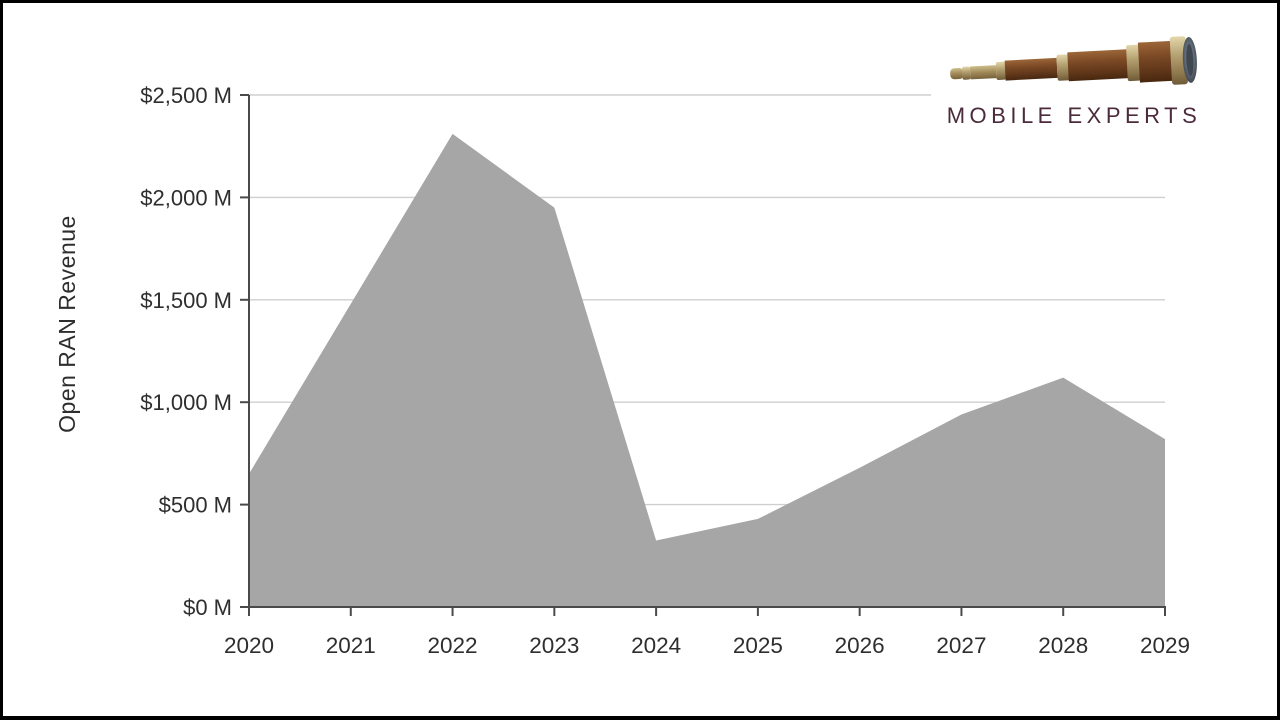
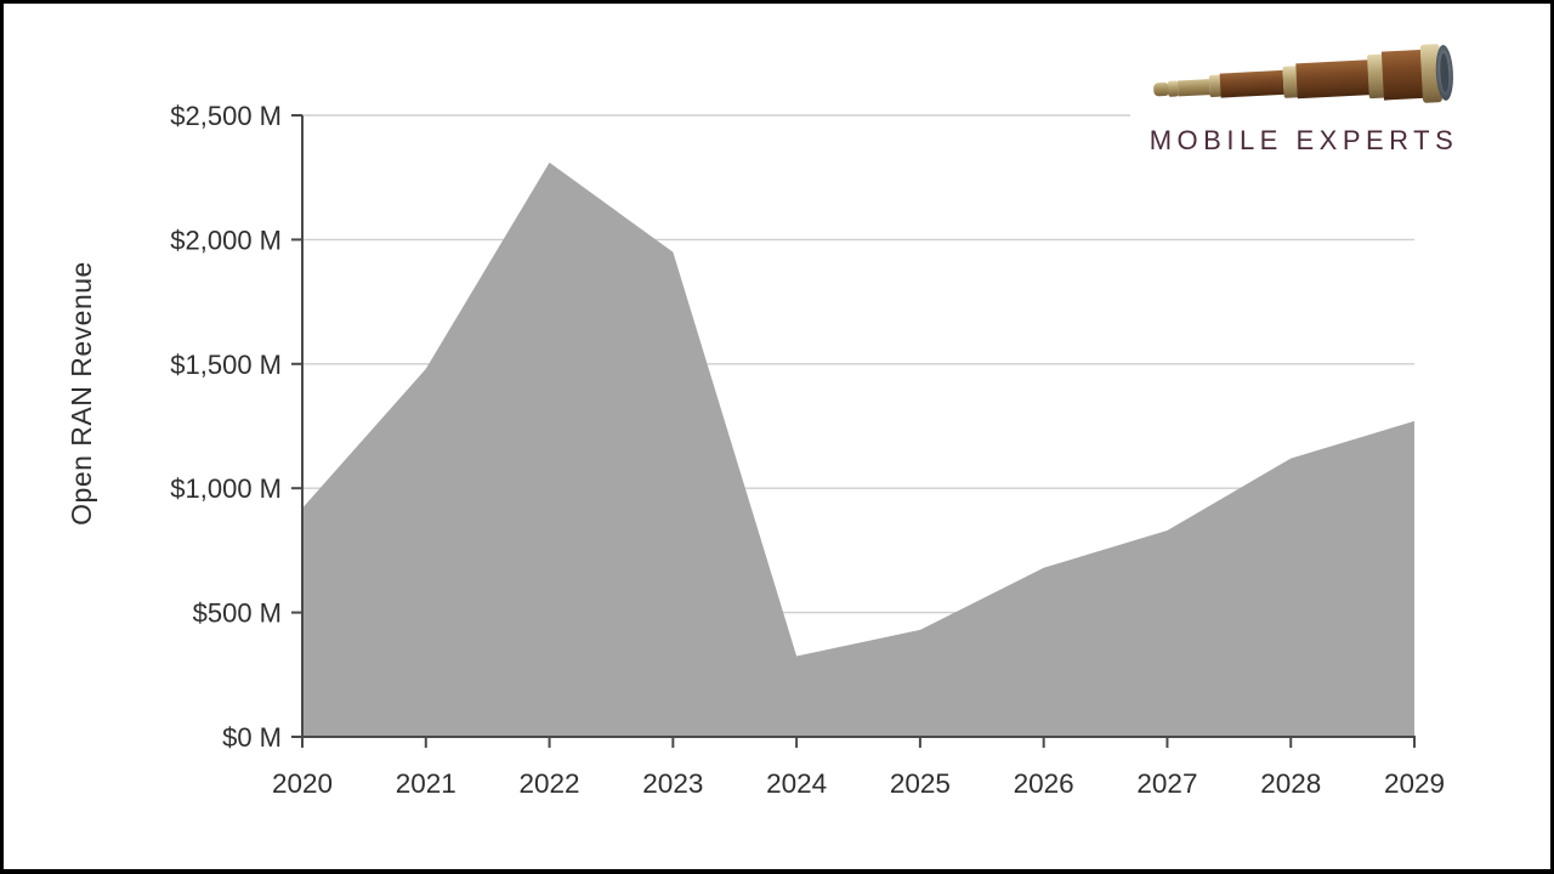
2020: $650M -> $920M
2027: $940M -> $830M
2029: $820M -> $1270M
